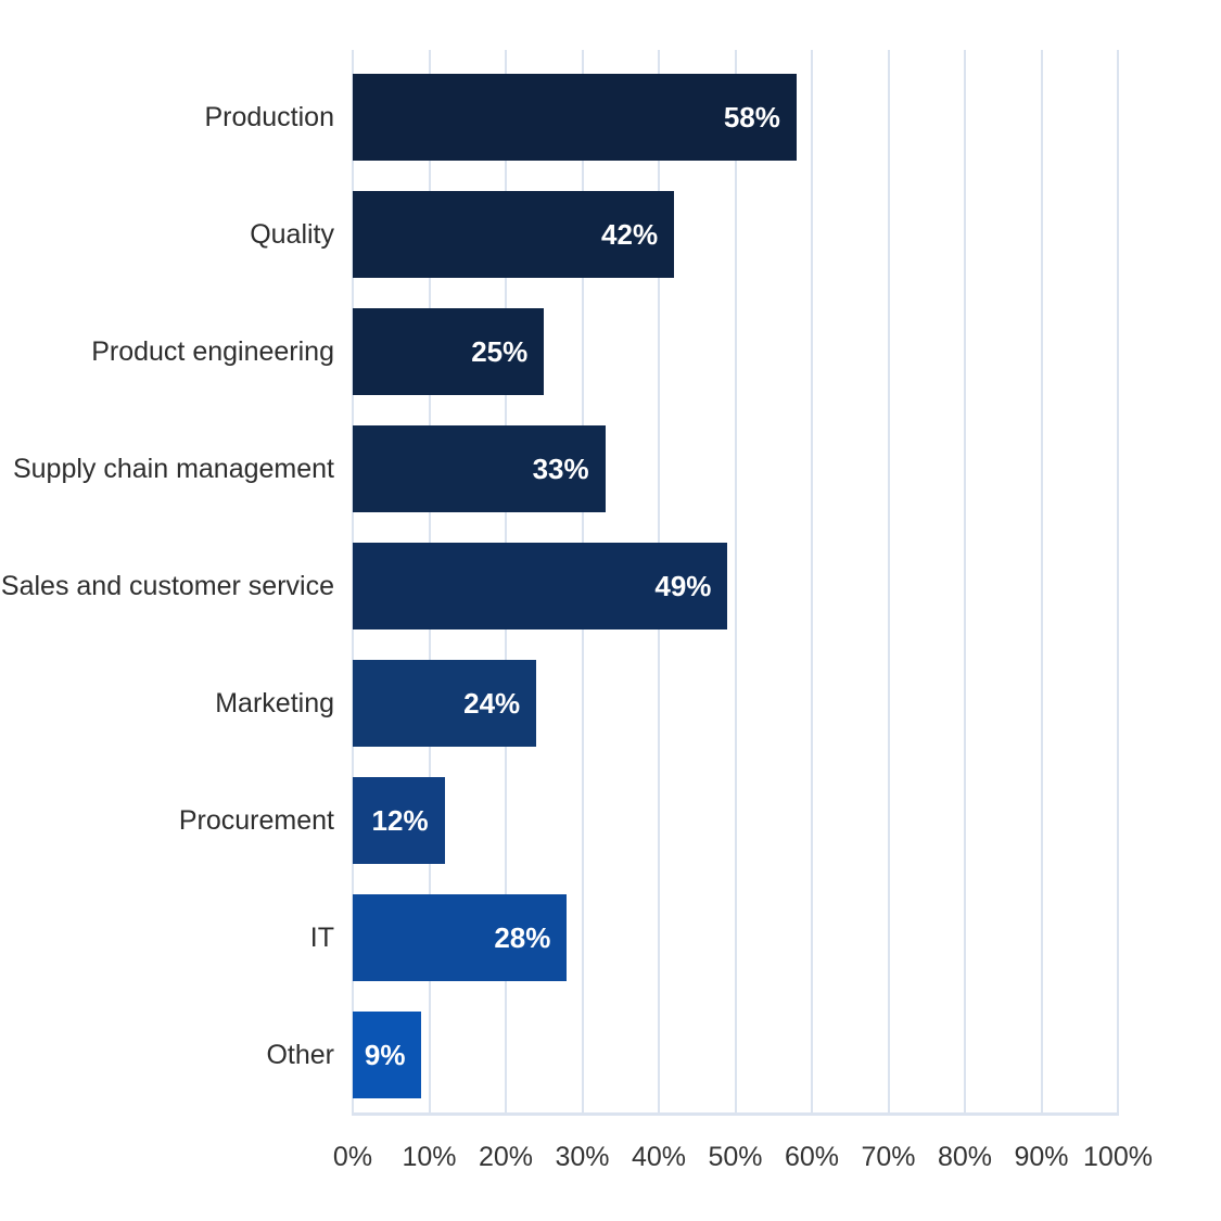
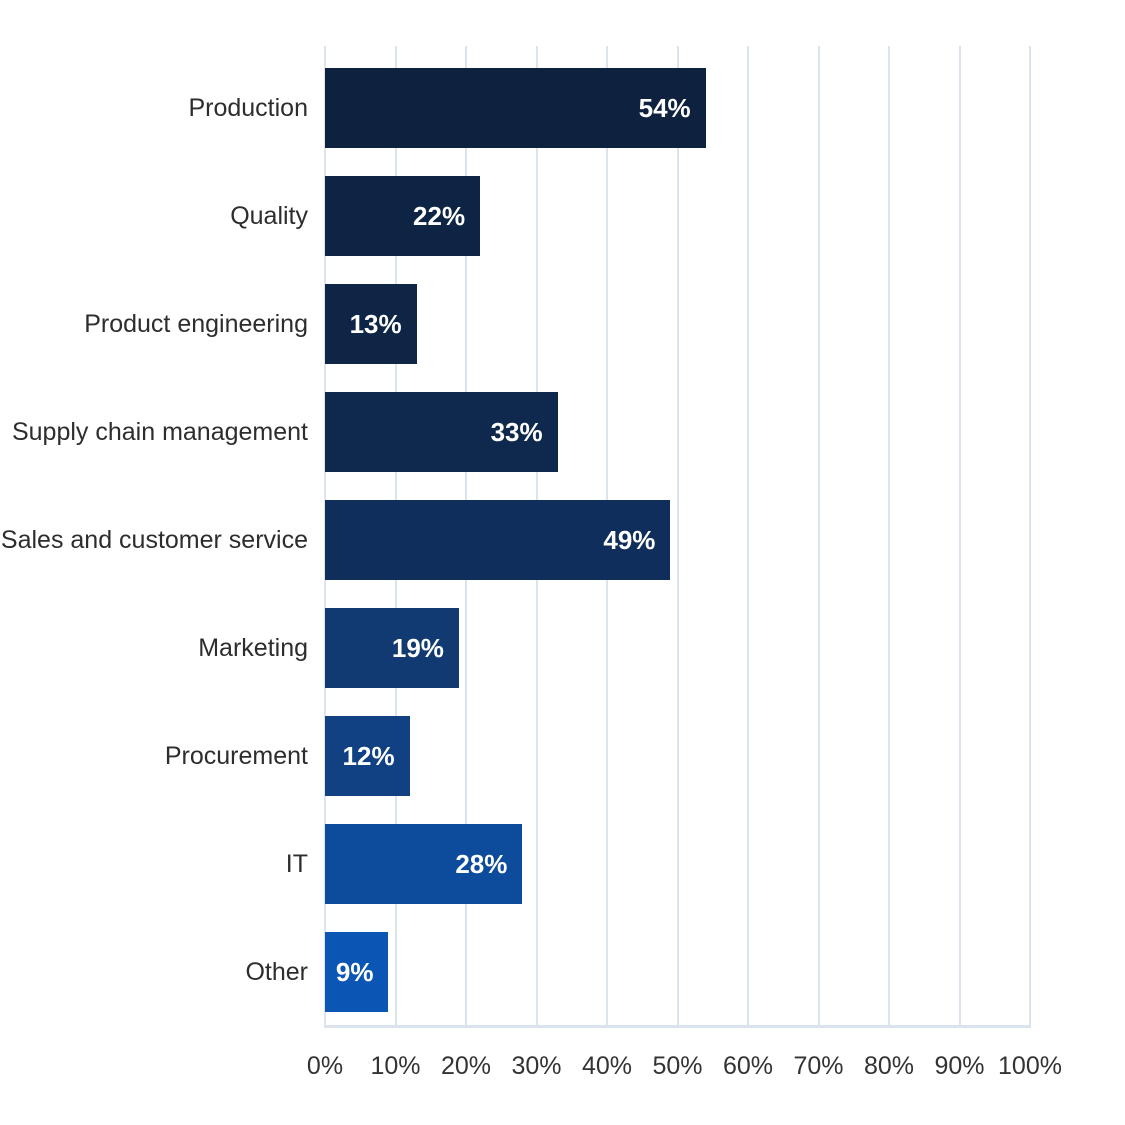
Production: 58% -> 54%
Quality: 42% -> 22%
Product engineering: 25% -> 13%
Marketing: 24% -> 19%
